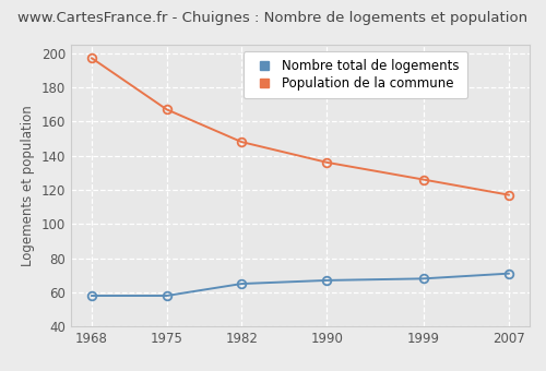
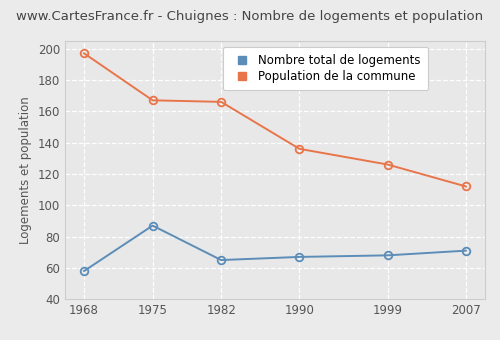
Nombre total de logements/1975: 58 -> 87
Population de la commune/1982: 148 -> 166
Population de la commune/2007: 117 -> 112
